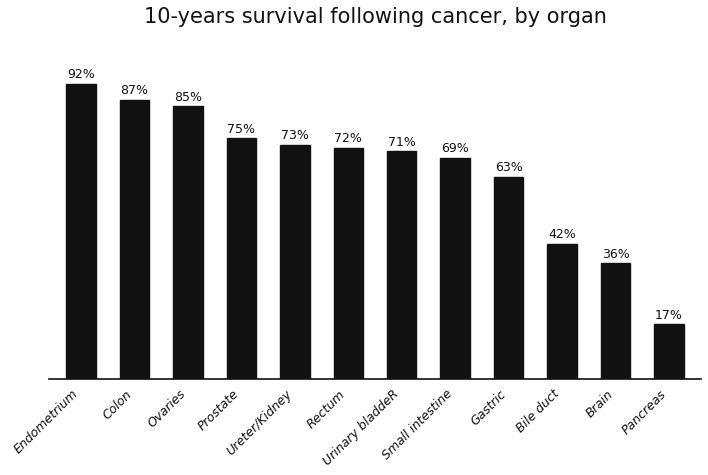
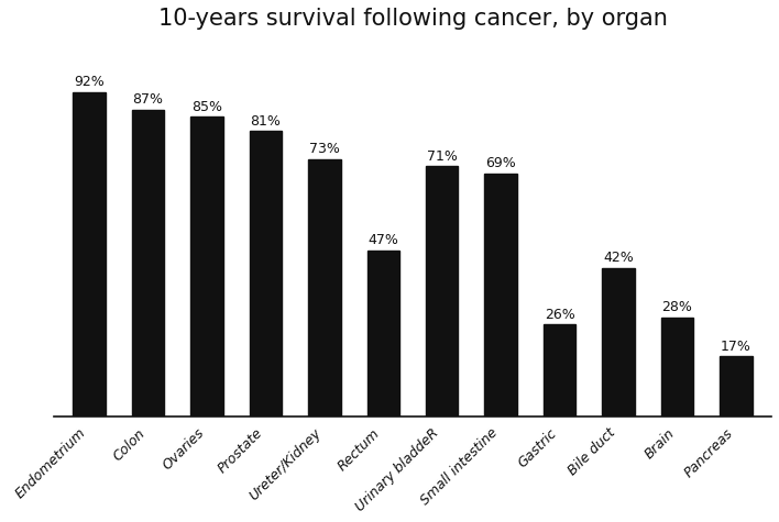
Prostate: 75% -> 81%
Rectum: 72% -> 47%
Gastric: 63% -> 26%
Brain: 36% -> 28%
